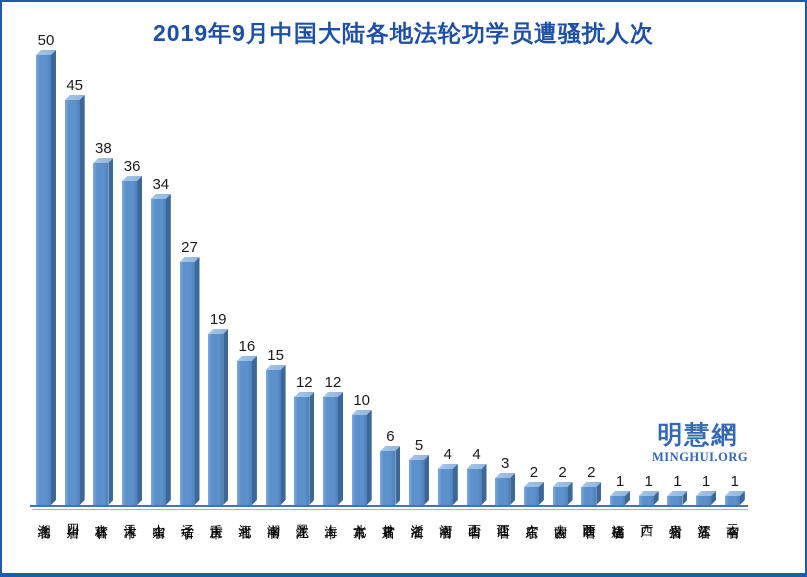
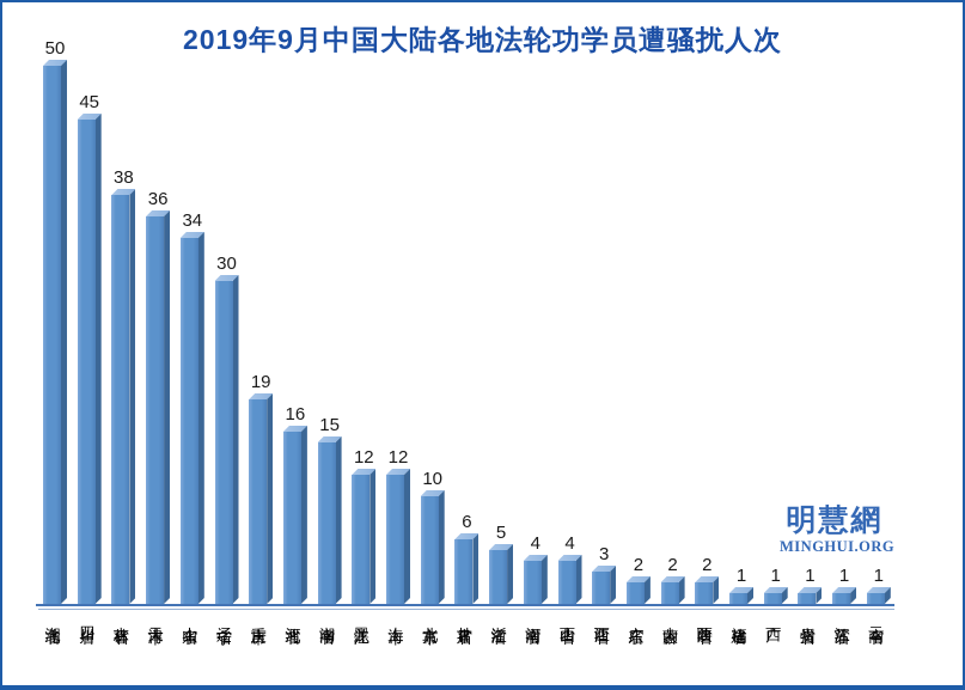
辽宁省: 27 -> 30
